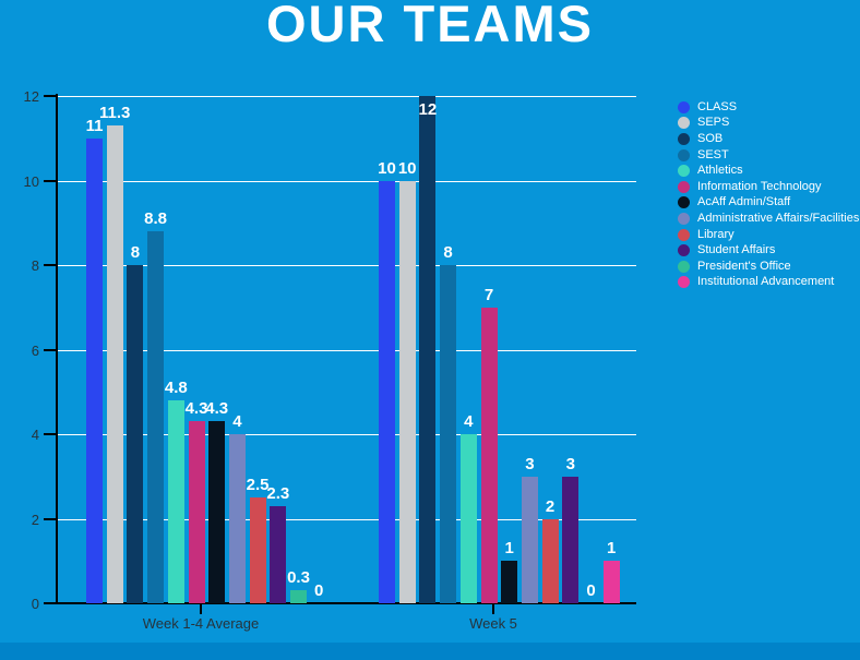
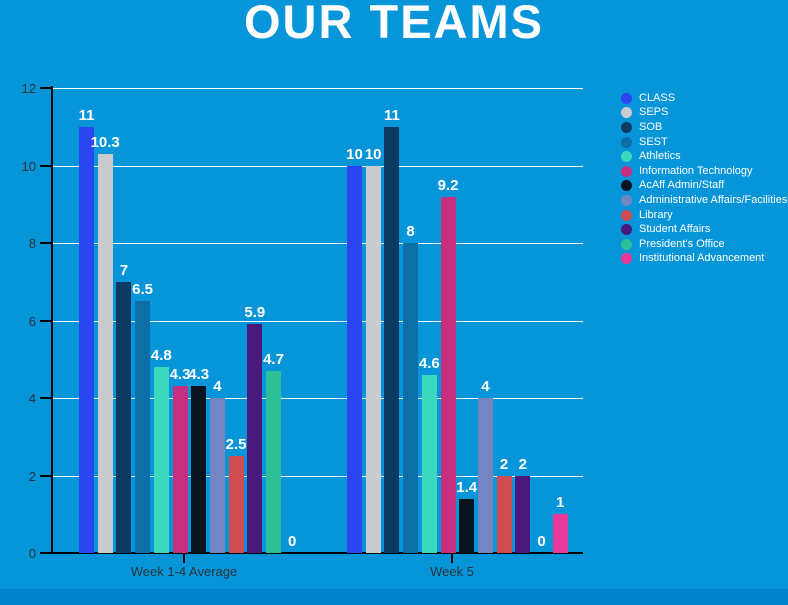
SEPS/Week 1-4 Average: 11.3 -> 10.3
SOB/Week 1-4 Average: 8 -> 7
SEST/Week 1-4 Average: 8.8 -> 6.5
Student Affairs/Week 1-4 Average: 2.3 -> 5.9
President's Office/Week 1-4 Average: 0.3 -> 4.7
SOB/Week 5: 12 -> 11
Athletics/Week 5: 4 -> 4.6
Information Technology/Week 5: 7 -> 9.2
AcAff Admin/Staff/Week 5: 1 -> 1.4
Administrative Affairs/Facilities/Week 5: 3 -> 4
Student Affairs/Week 5: 3 -> 2
